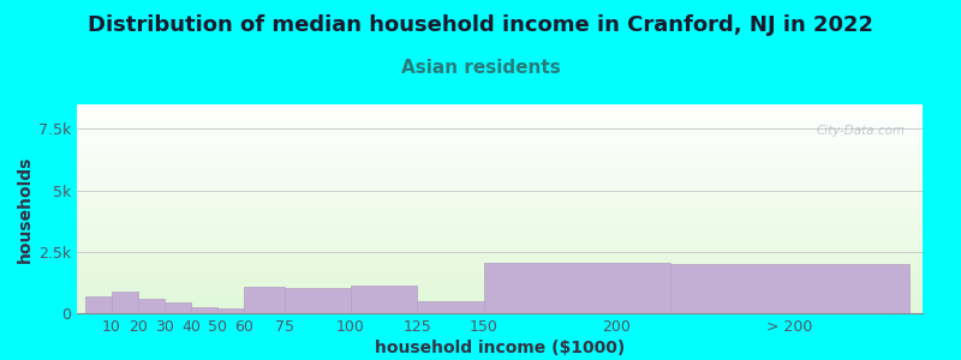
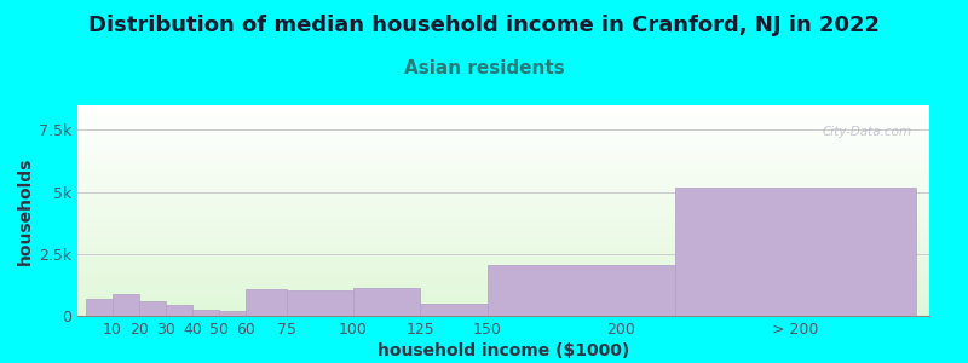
> 200: 2.00k -> 5.20k
